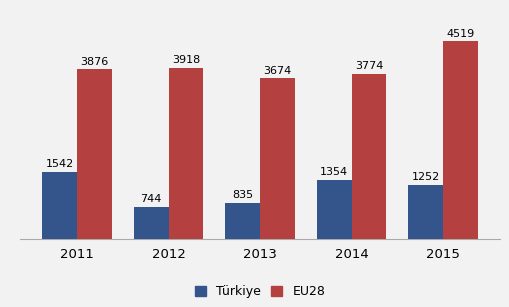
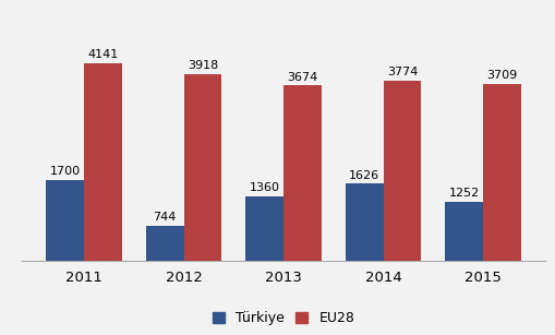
Türkiye/2011: 1542 -> 1700
EU28/2011: 3876 -> 4141
Türkiye/2013: 835 -> 1360
Türkiye/2014: 1354 -> 1626
EU28/2015: 4519 -> 3709
